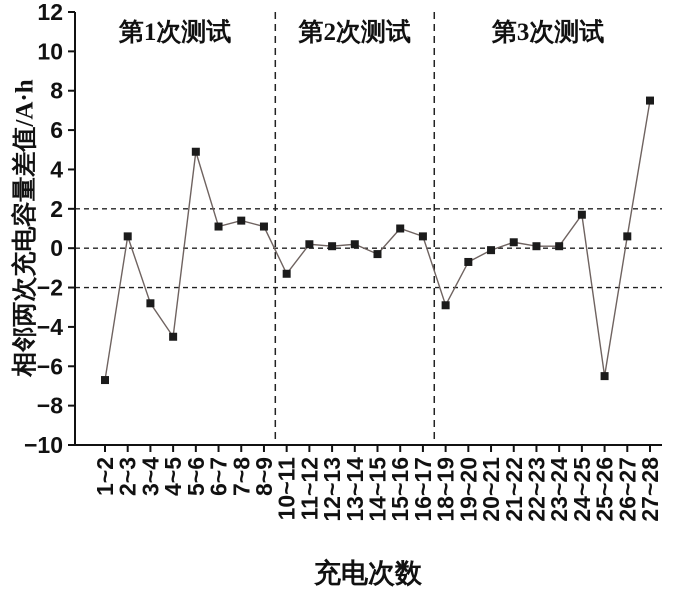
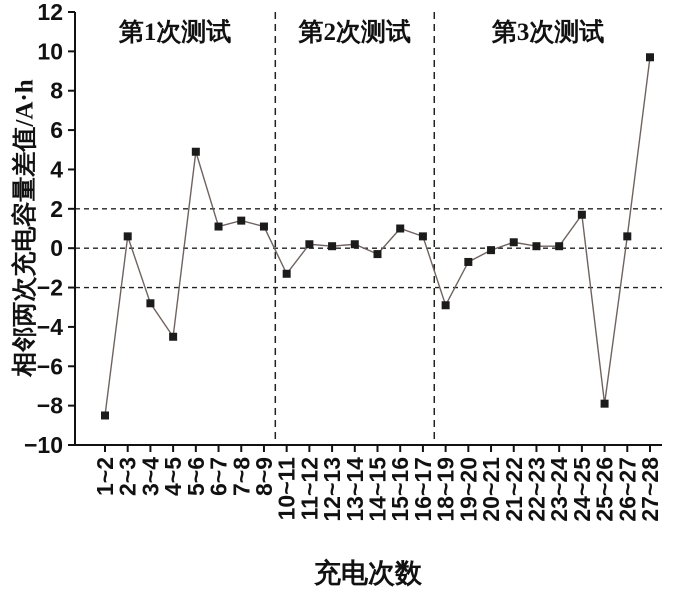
1~2: -6.7 -> -8.5
25~26: -6.5 -> -7.9
27~28: 7.5 -> 9.7
